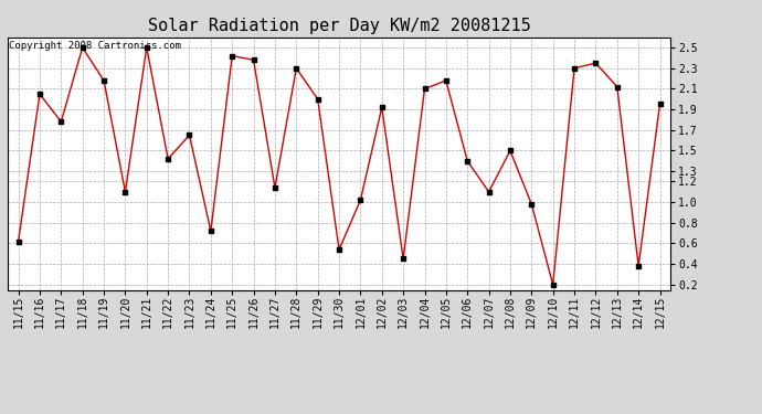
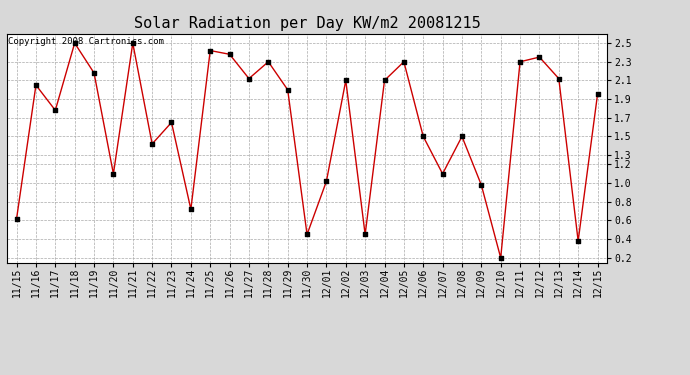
11/27: 1.14 -> 2.12
11/30: 0.54 -> 0.45
12/02: 1.92 -> 2.10
12/05: 2.18 -> 2.30
12/06: 1.40 -> 1.50
